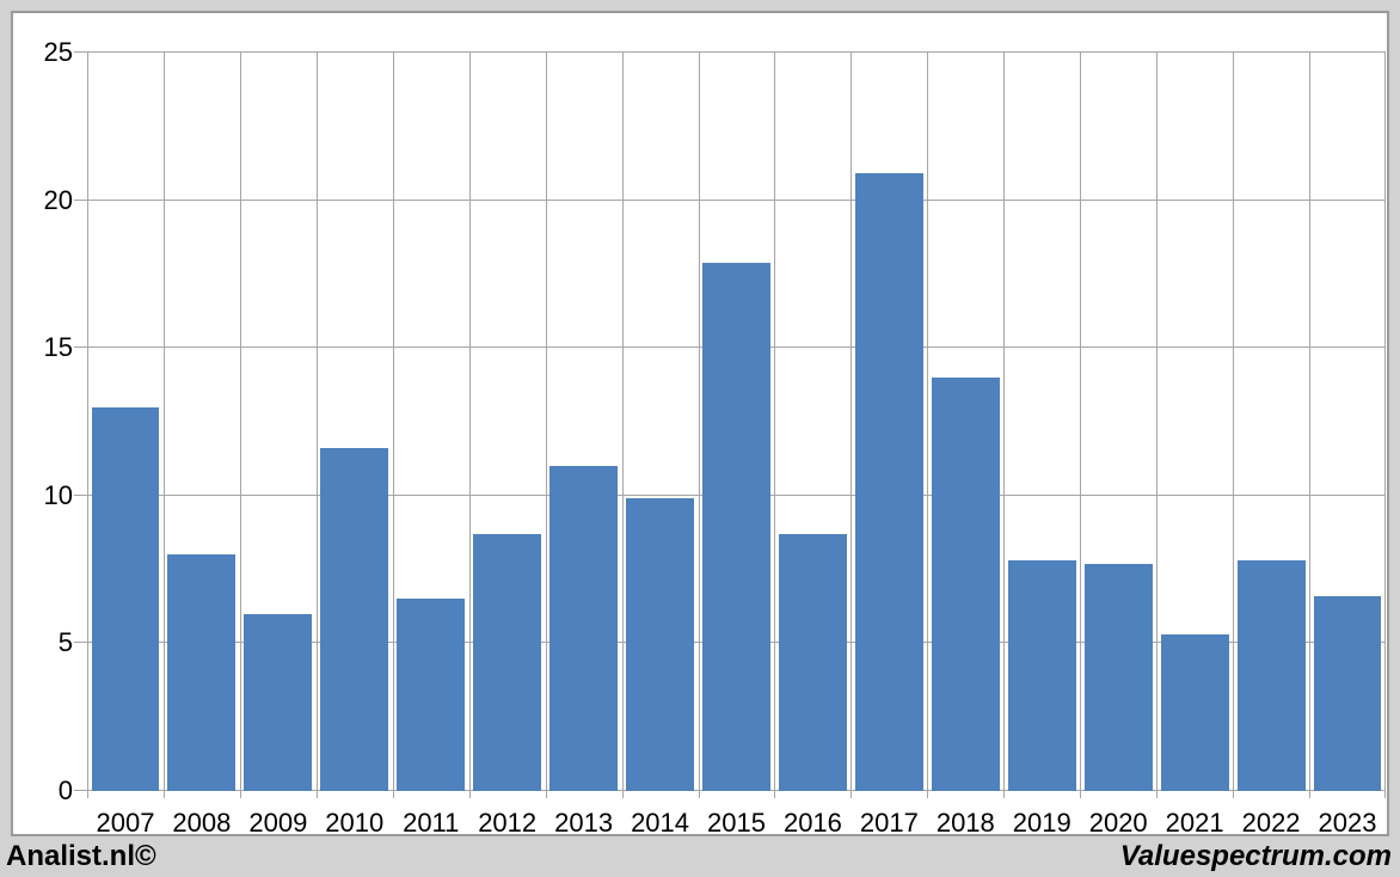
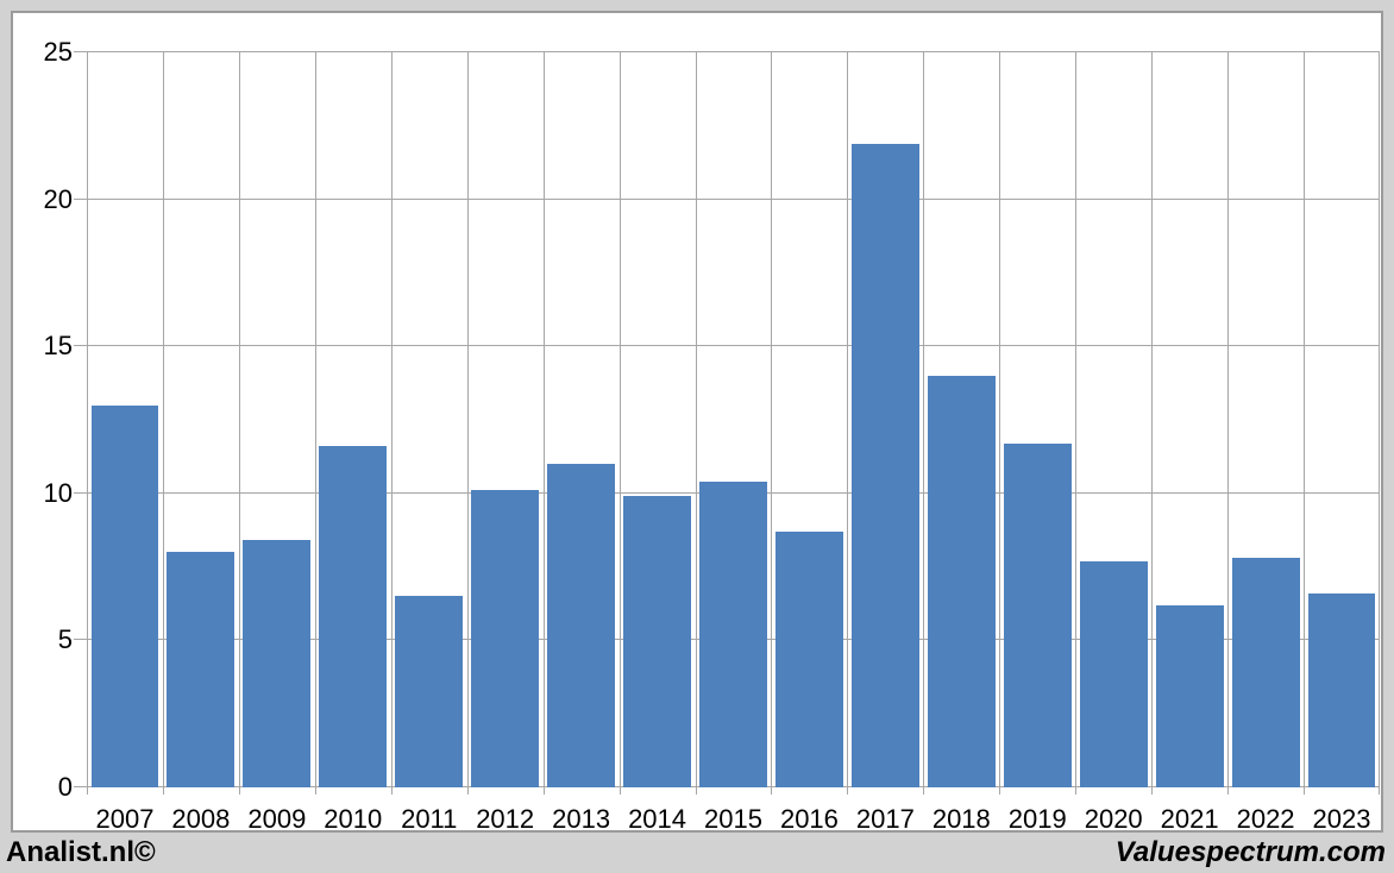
2009: 6.0 -> 8.4
2012: 8.7 -> 10.1
2015: 17.9 -> 10.4
2017: 20.9 -> 21.9
2019: 7.8 -> 11.7
2021: 5.3 -> 6.2
